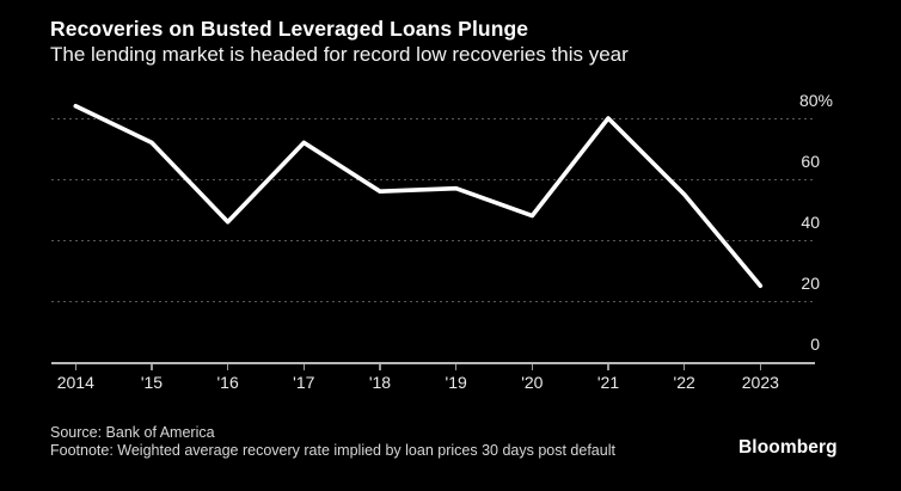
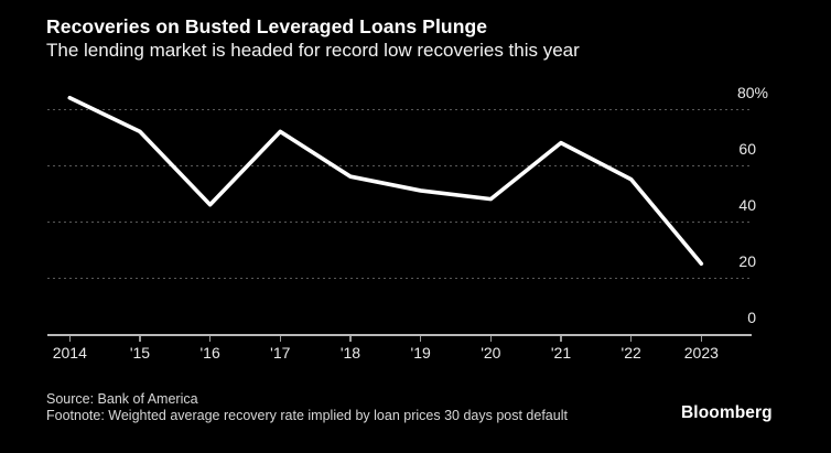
'19: 57% -> 51%
'21: 80% -> 68%
